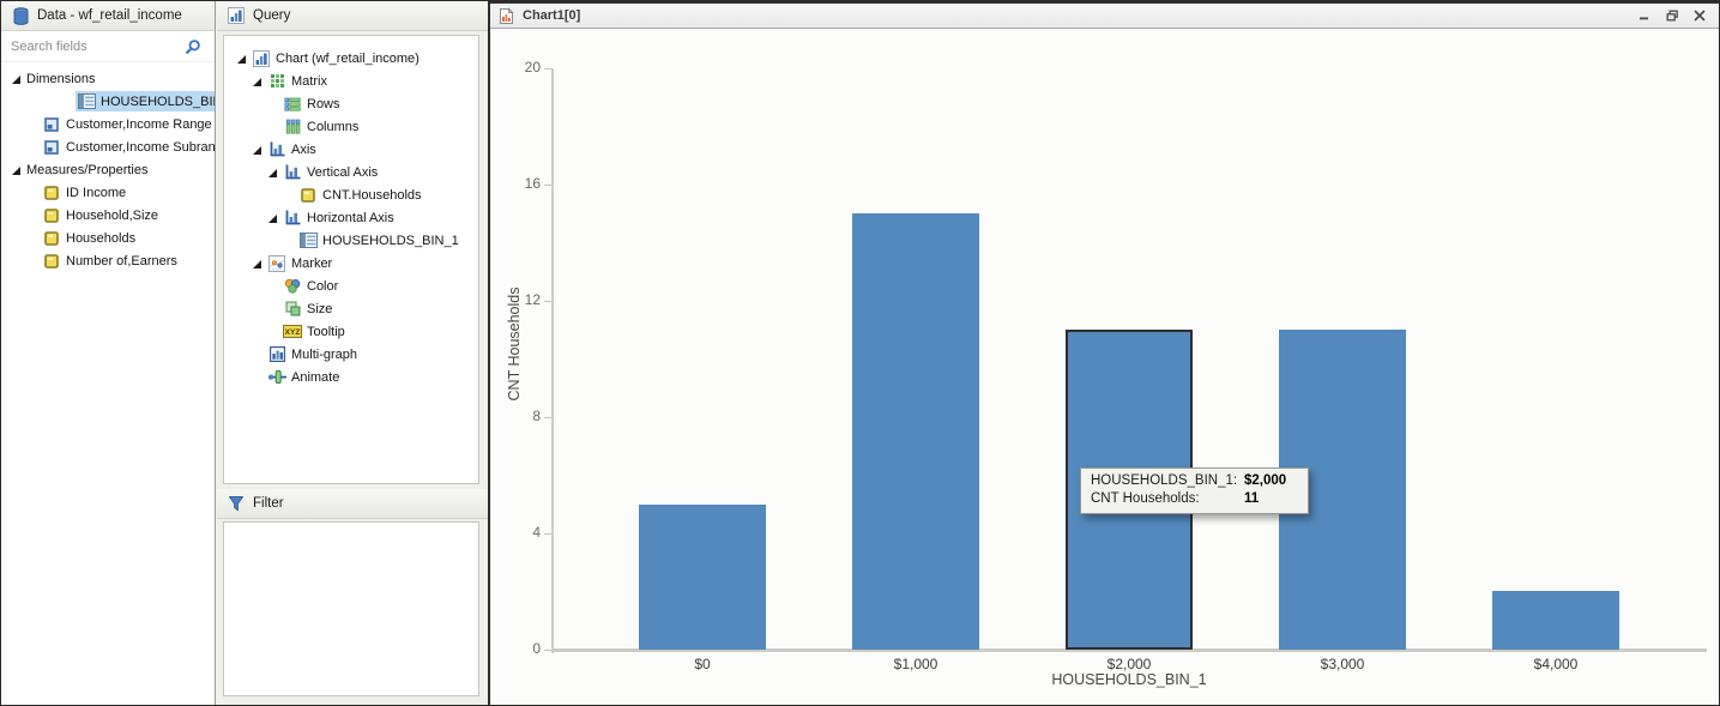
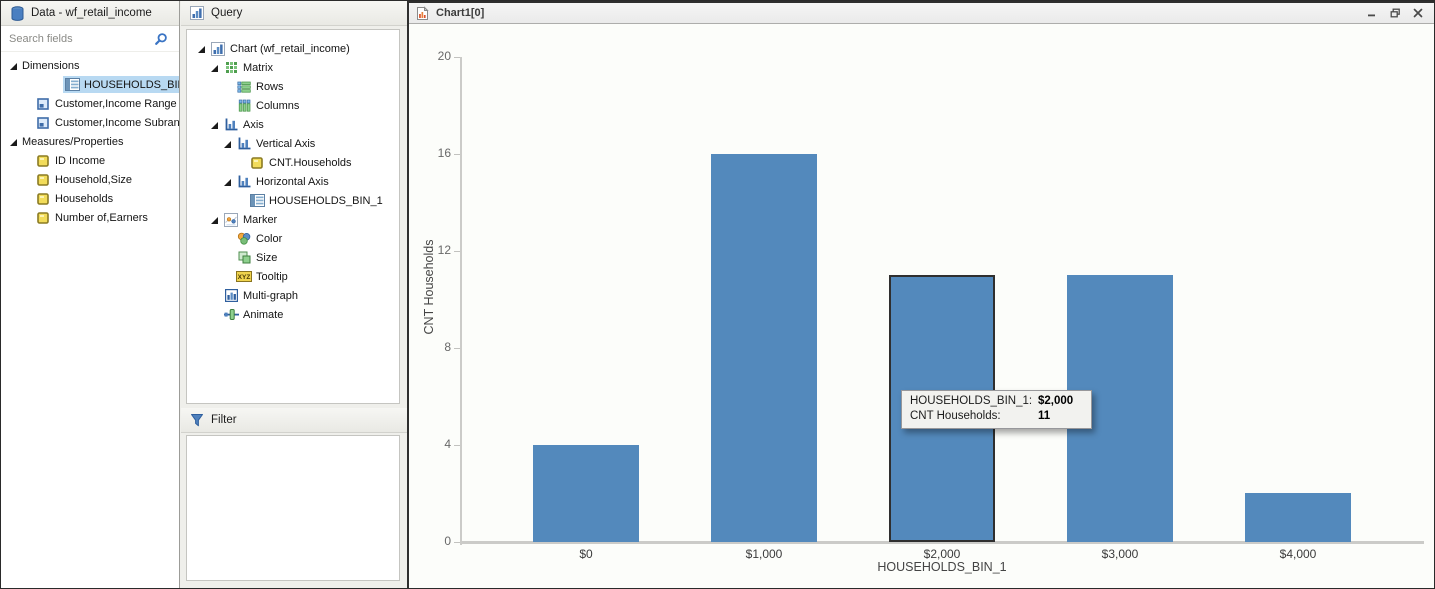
$0: 5 -> 4
$1,000: 15 -> 16
